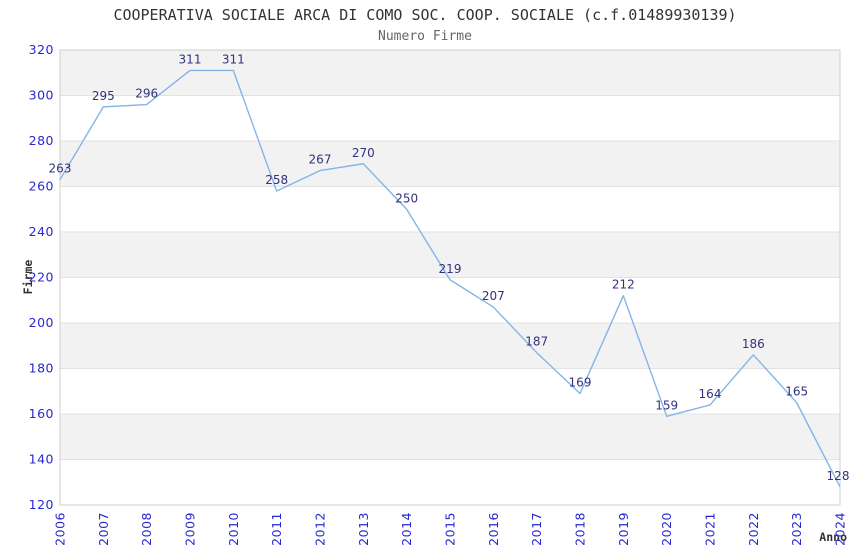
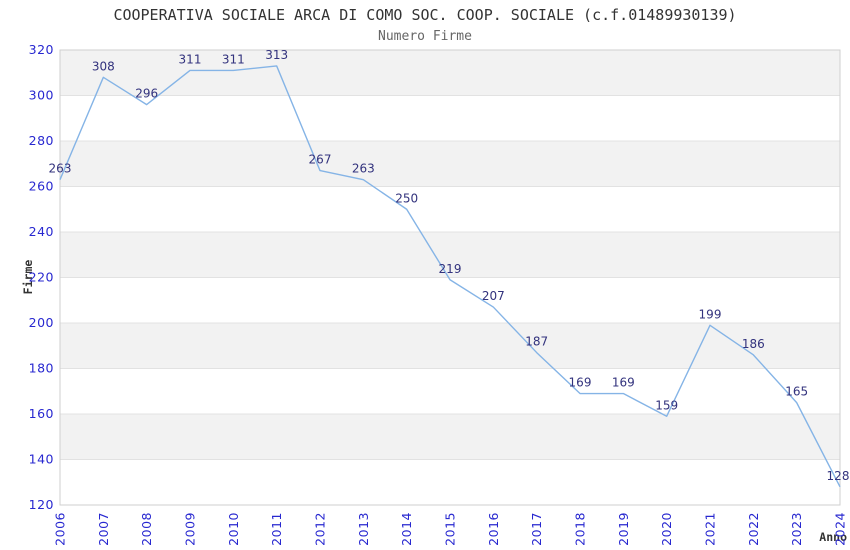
2007: 295 -> 308
2011: 258 -> 313
2013: 270 -> 263
2019: 212 -> 169
2021: 164 -> 199
